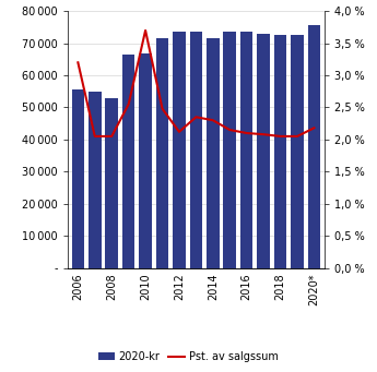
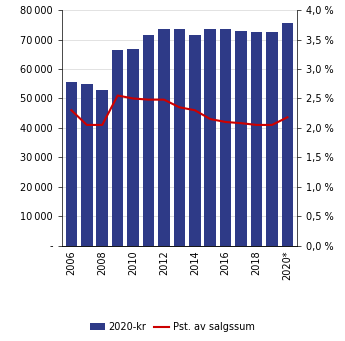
Pst. av salgssum/2006: 3,20 % -> 2,30 %
Pst. av salgssum/2010: 3,70 % -> 2,50 %
Pst. av salgssum/2012: 2,12 % -> 2,48 %
